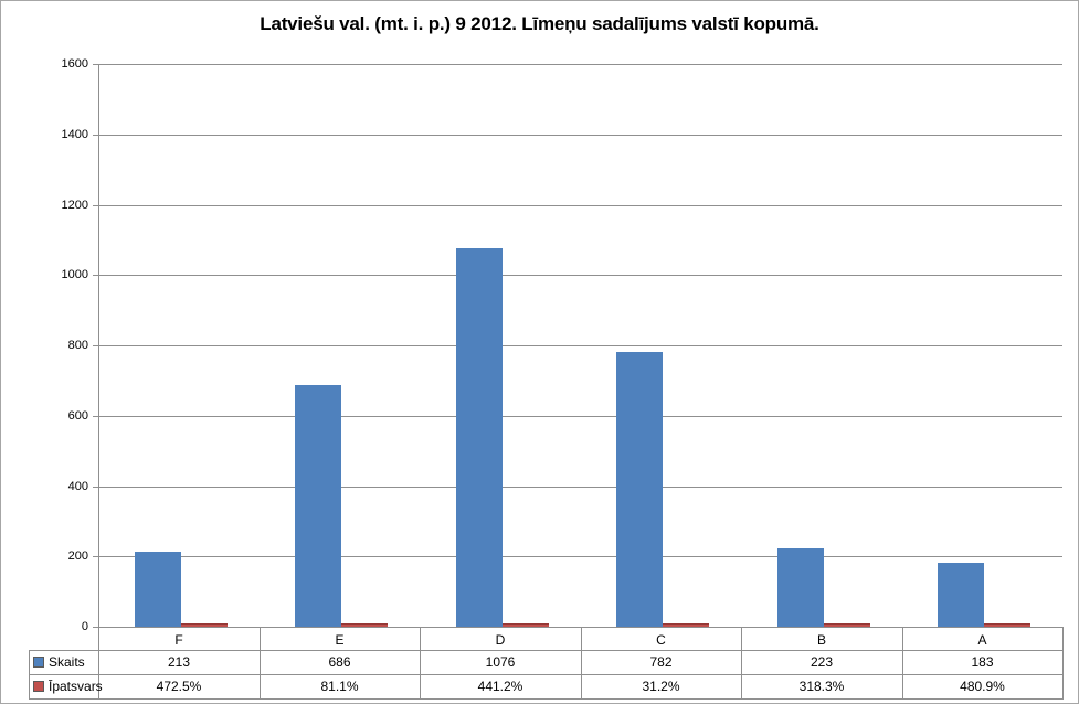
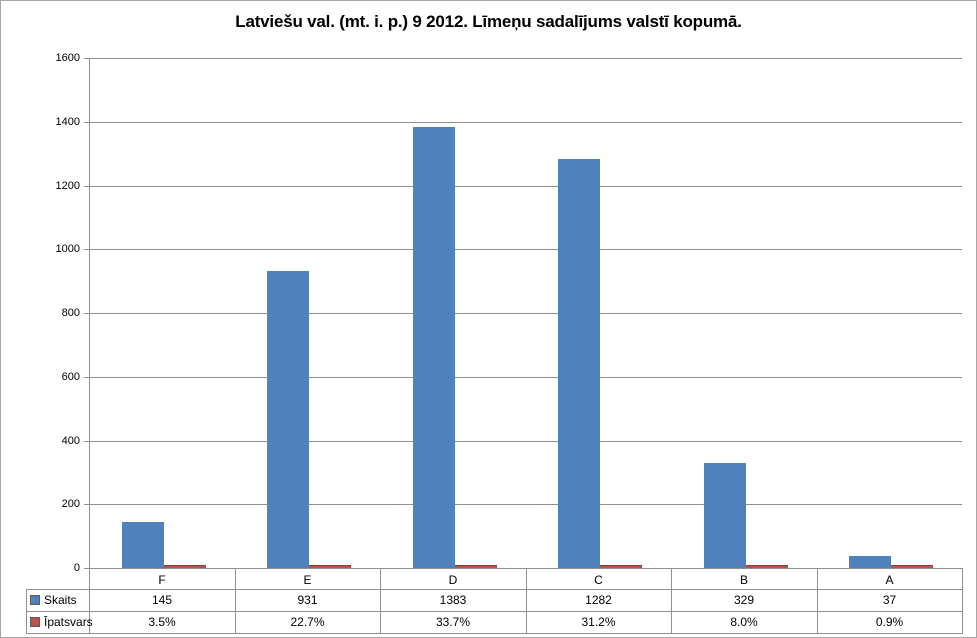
Skaits/F: 213 -> 145
Īpatsvars/F: 472.5% -> 3.5%
Skaits/E: 686 -> 931
Īpatsvars/E: 81.1% -> 22.7%
Skaits/D: 1076 -> 1383
Īpatsvars/D: 441.2% -> 33.7%
Skaits/C: 782 -> 1282
Skaits/B: 223 -> 329
Īpatsvars/B: 318.3% -> 8.0%
Skaits/A: 183 -> 37
Īpatsvars/A: 480.9% -> 0.9%
